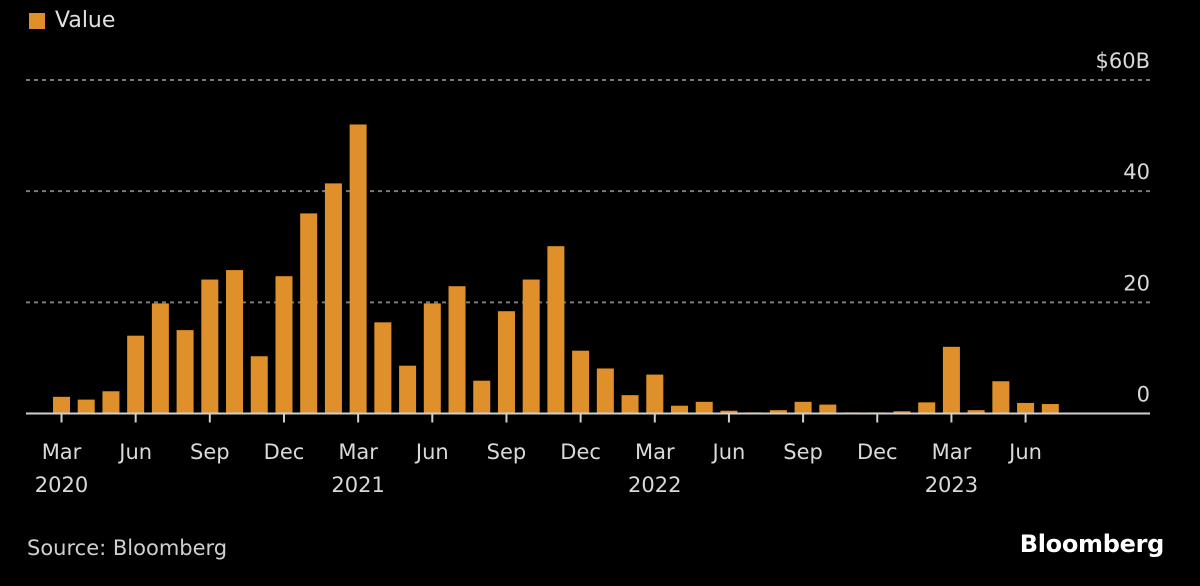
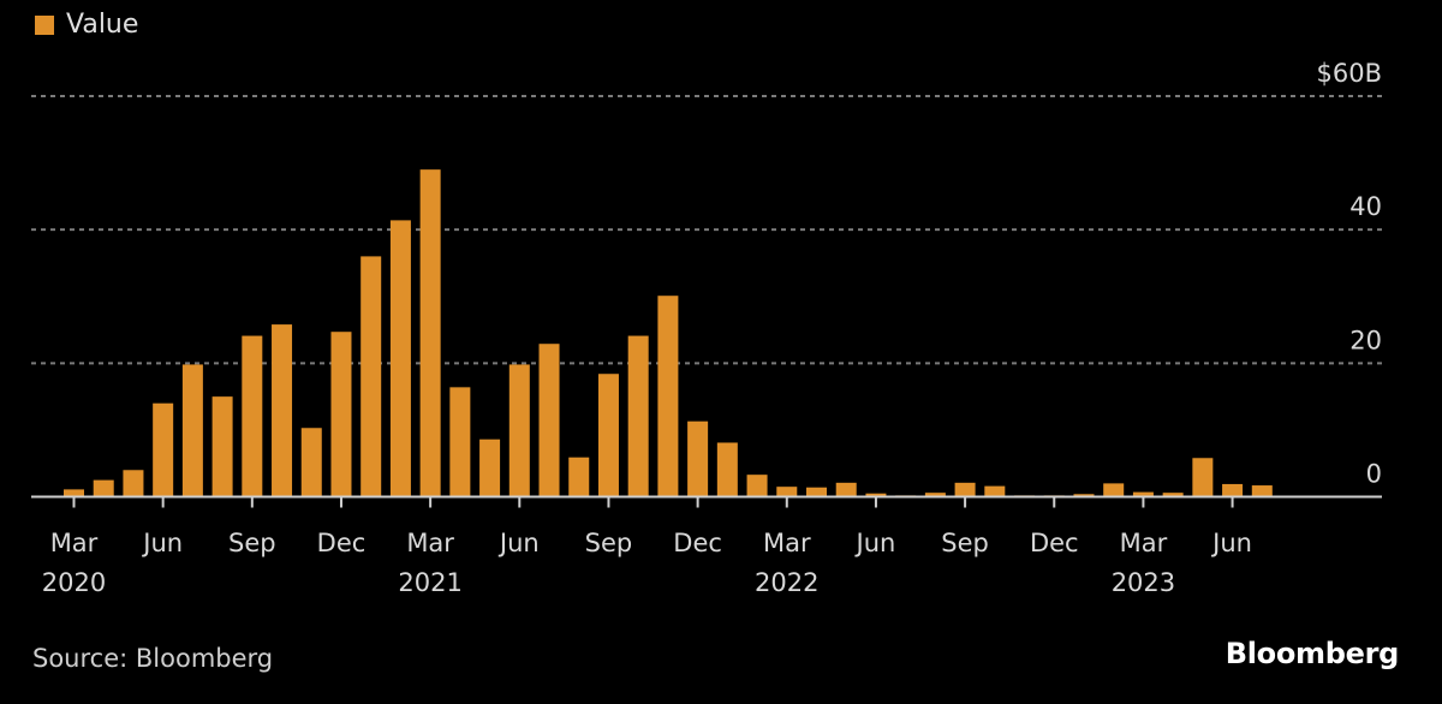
Mar 2020: $3B -> $1B
Mar 2021: $52B -> $49B
Mar 2022: $7B -> $2B
Mar 2023: $12B -> $1B
